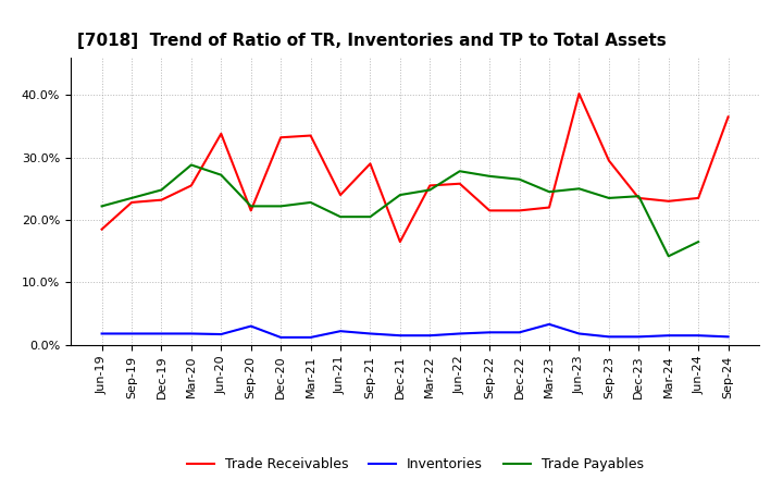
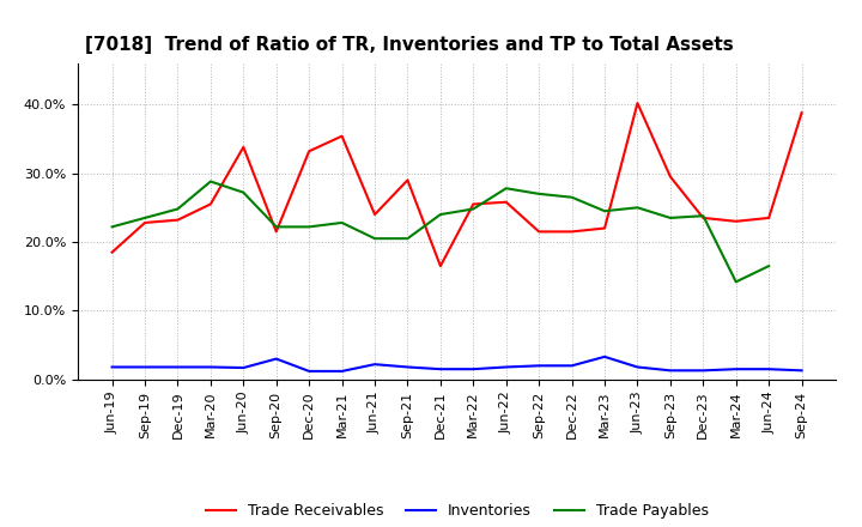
Trade Receivables/Mar-21: 33.5% -> 35.4%
Trade Receivables/Sep-24: 36.5% -> 38.8%
